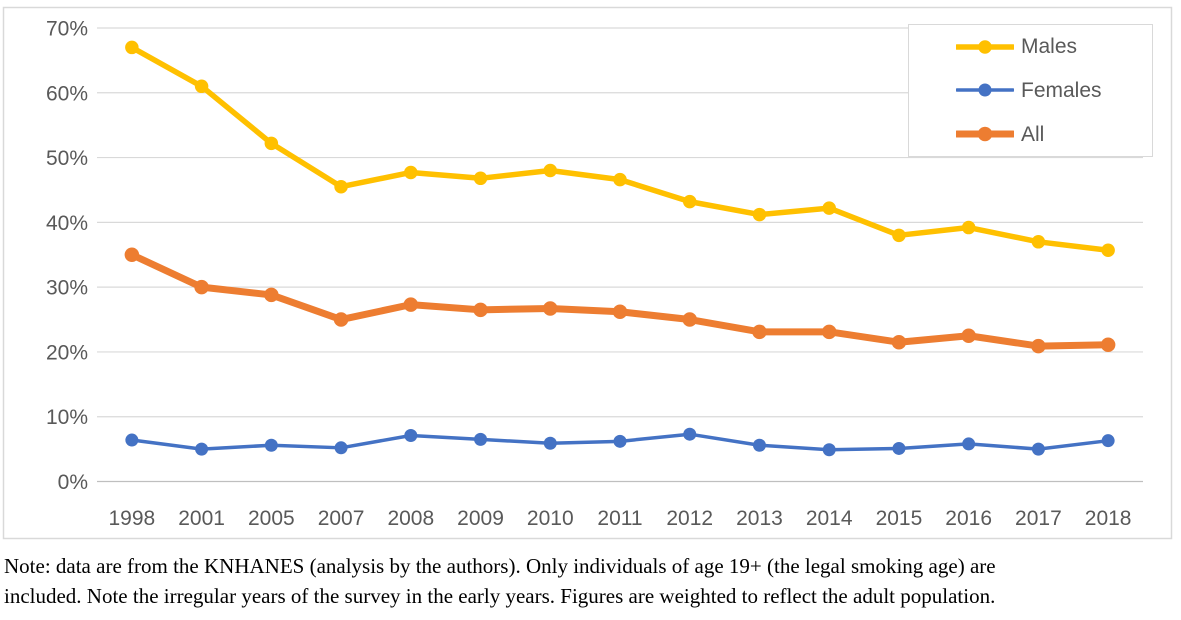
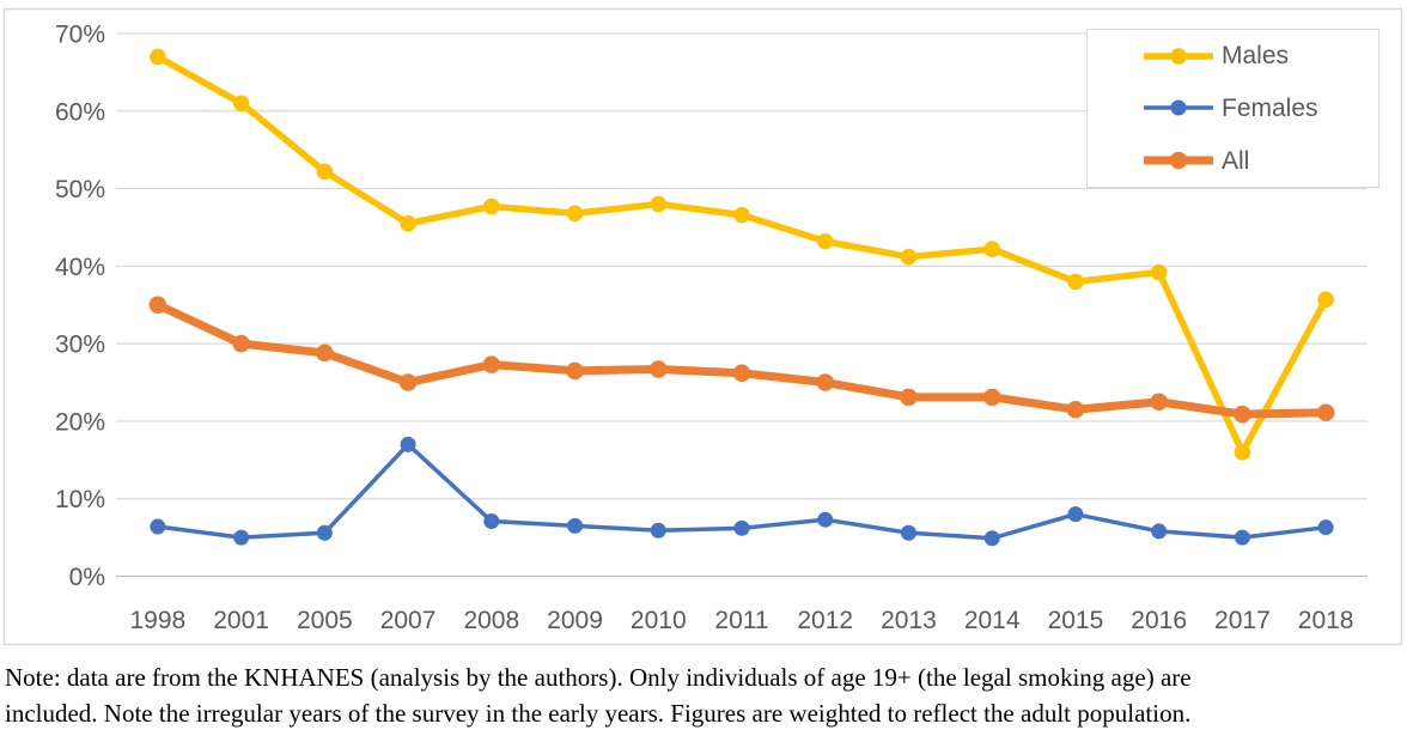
Females/2007: 5% -> 17%
Females/2015: 5% -> 8%
Males/2017: 37% -> 16%
